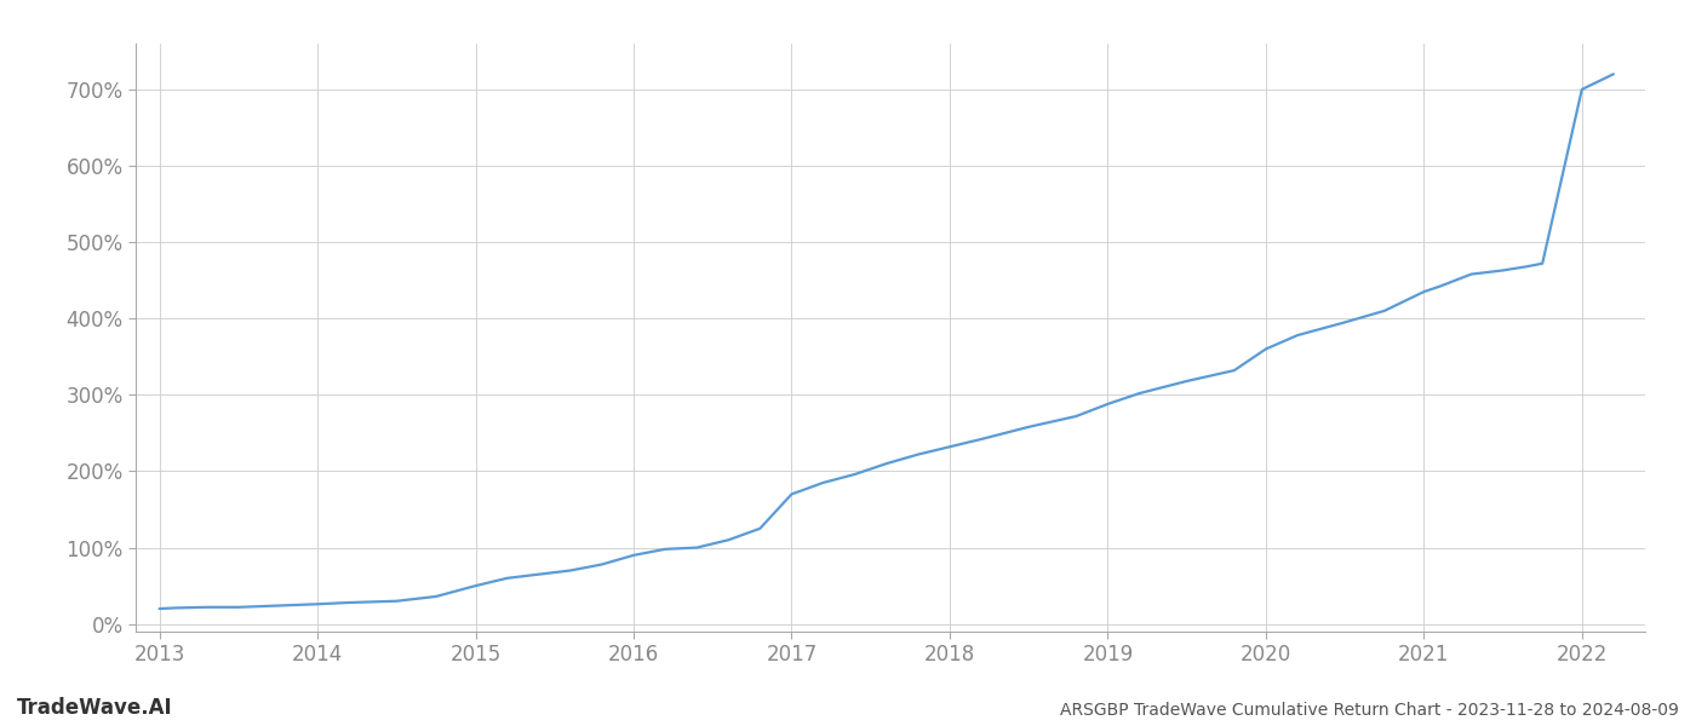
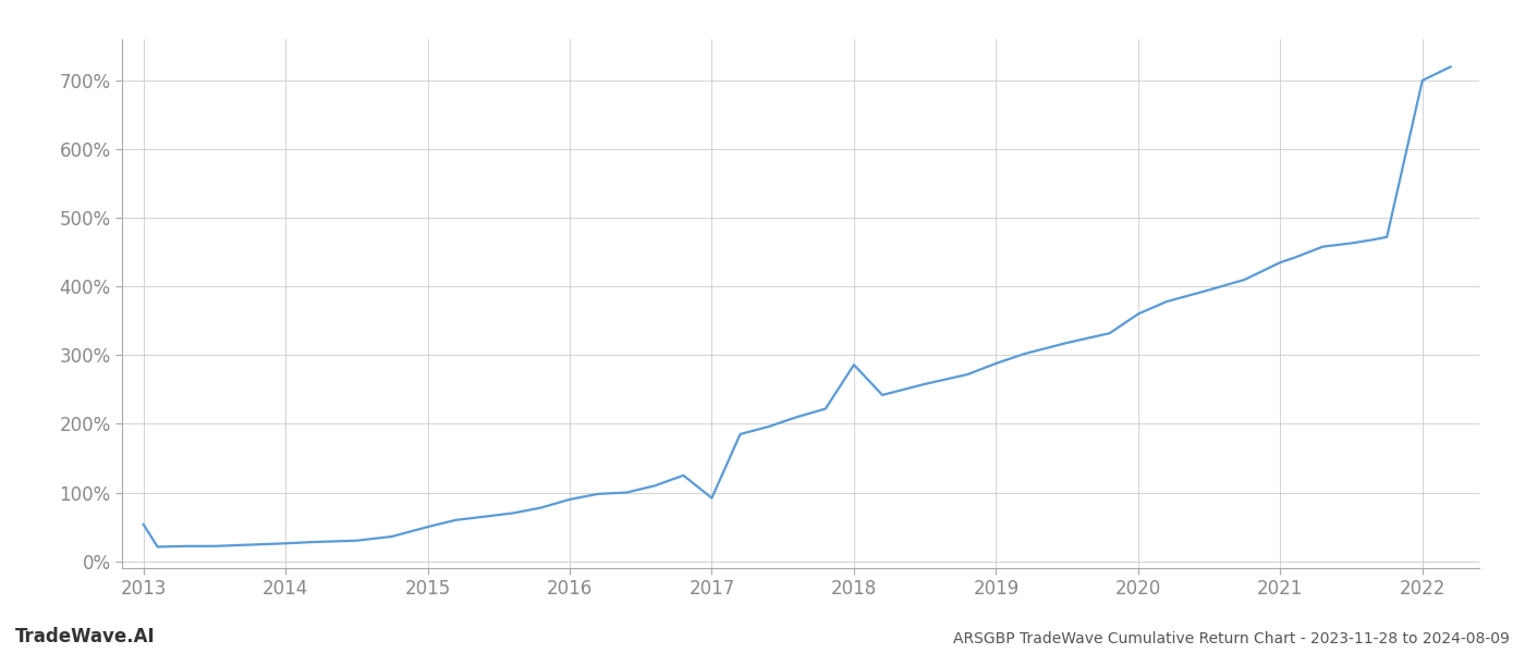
2013: 20% -> 54%
2017: 170% -> 92%
2018: 232% -> 286%
